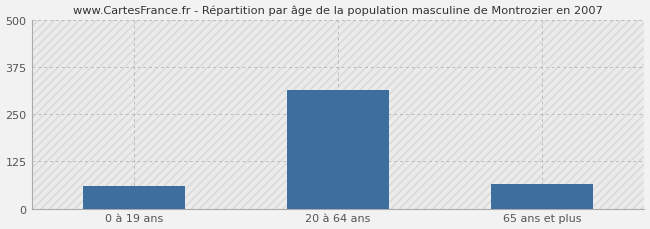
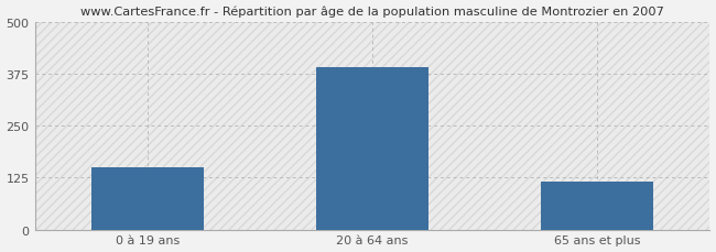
0 à 19 ans: 60 -> 150
20 à 64 ans: 315 -> 390
65 ans et plus: 65 -> 115
